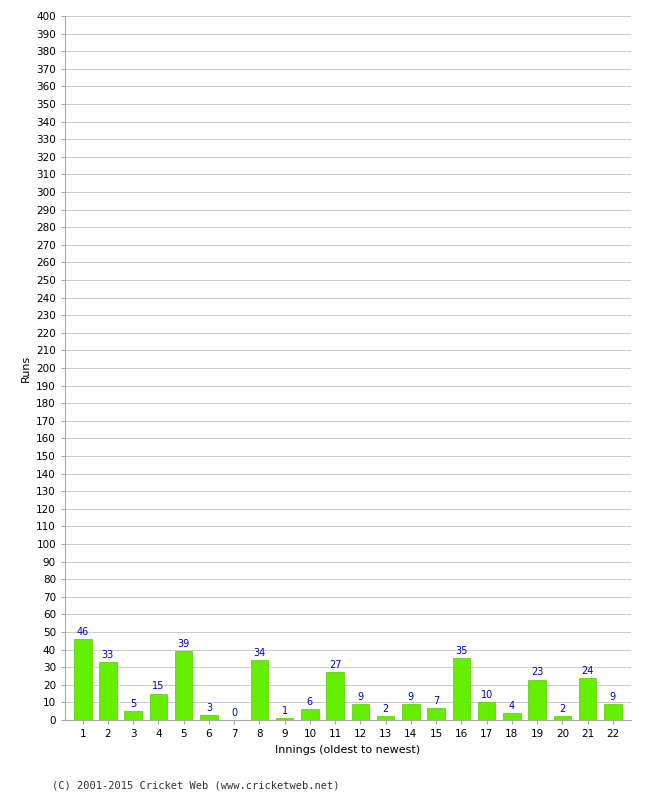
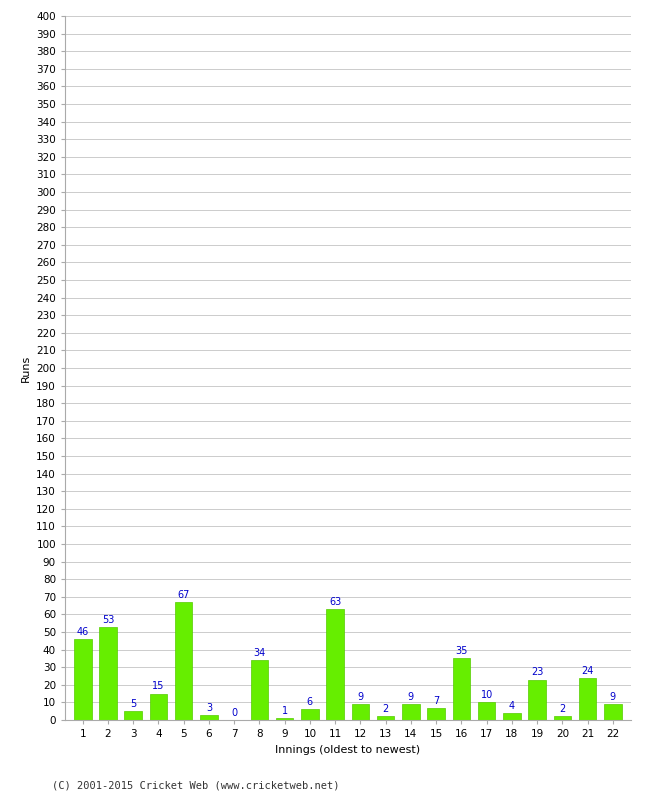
2: 33 -> 53
5: 39 -> 67
11: 27 -> 63
